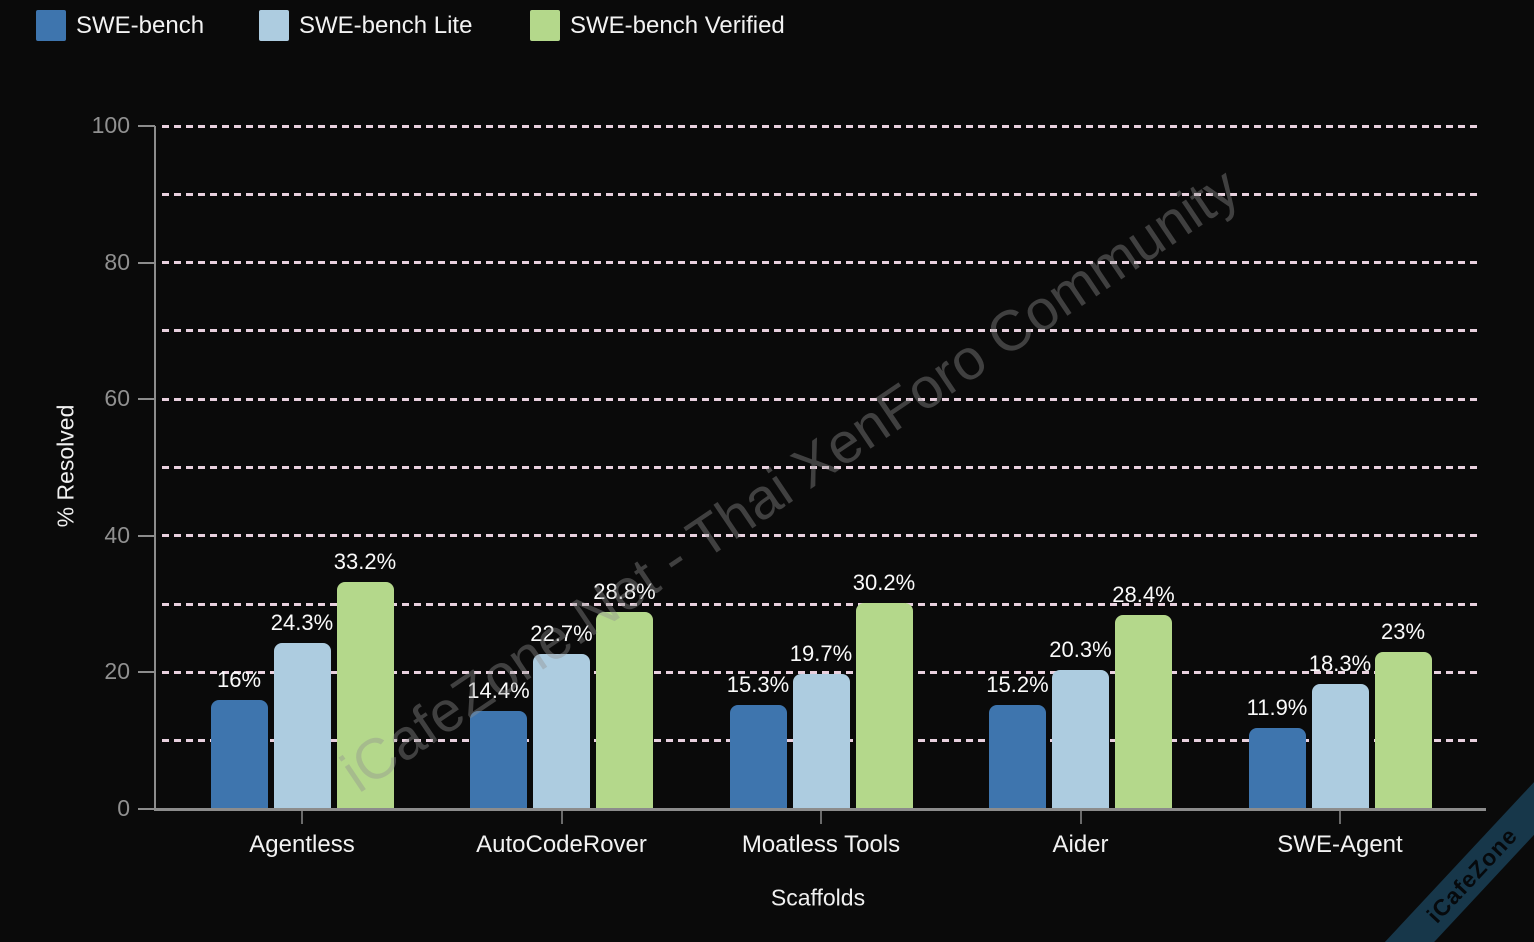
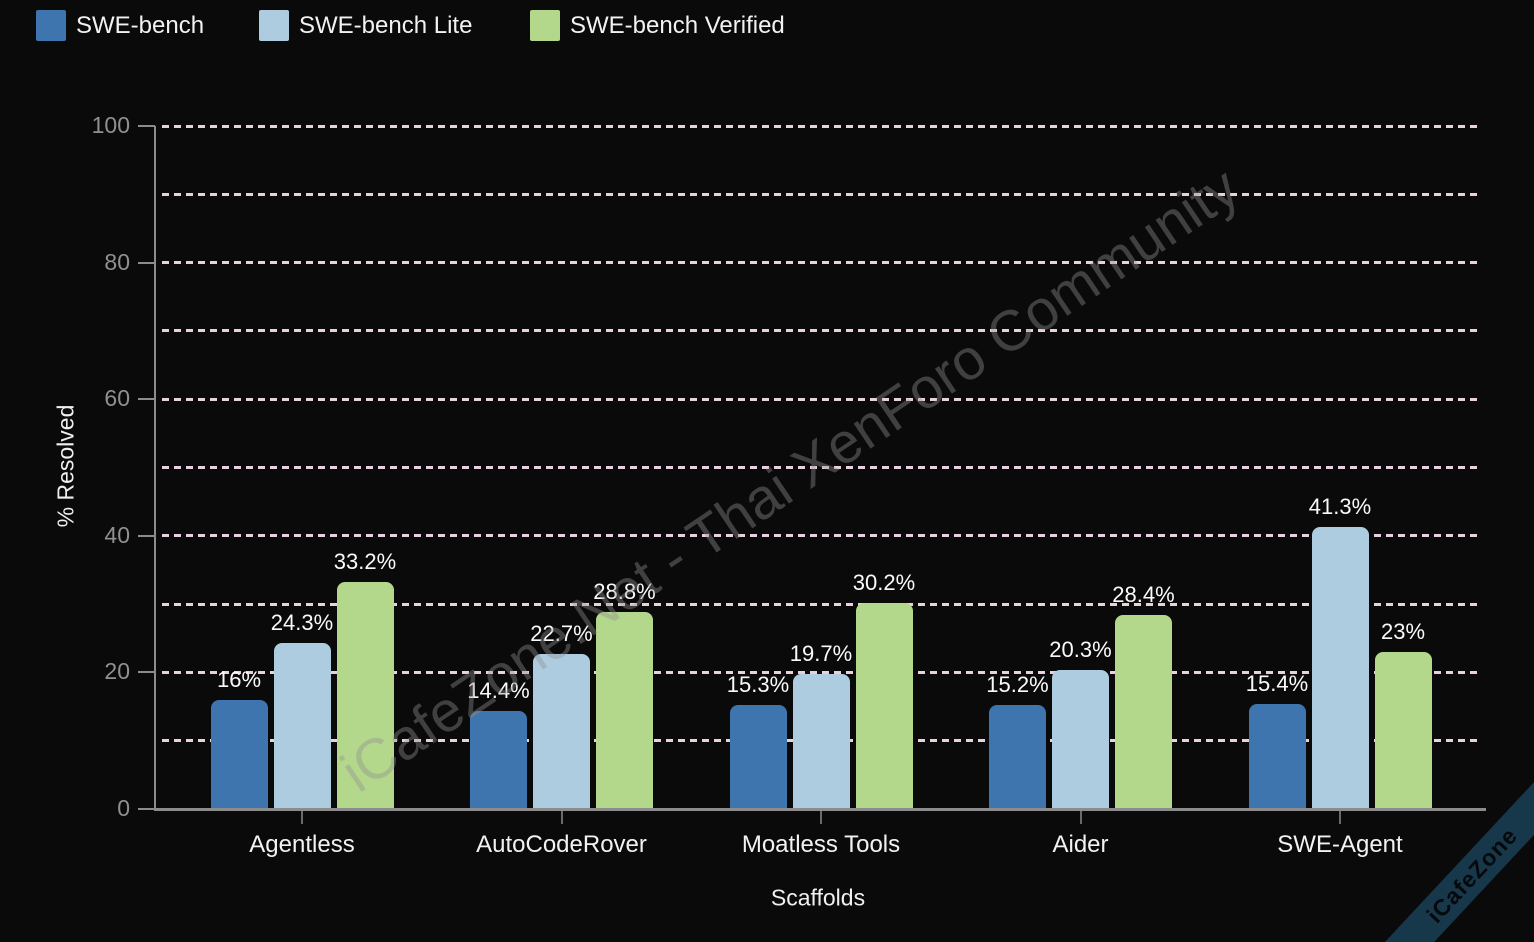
SWE-bench/SWE-Agent: 11.9% -> 15.4%
SWE-bench Lite/SWE-Agent: 18.3% -> 41.3%
